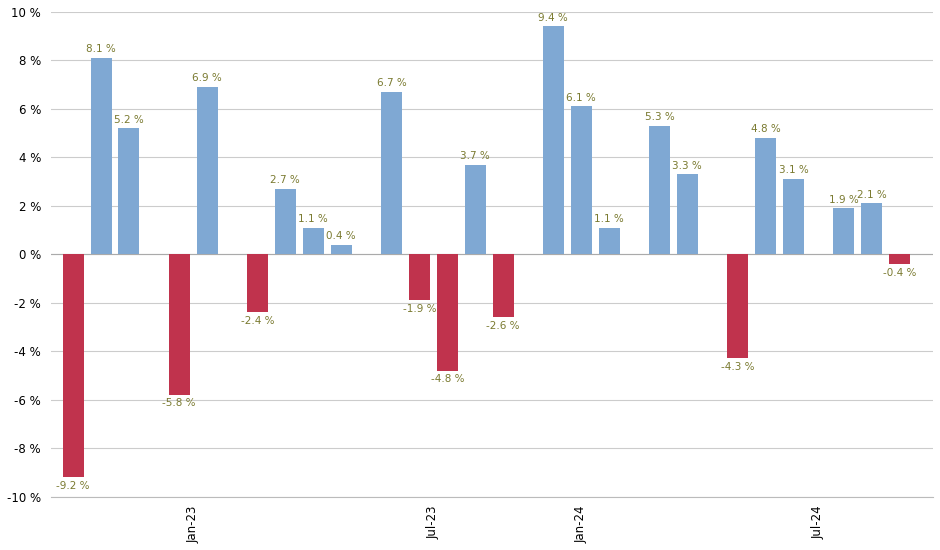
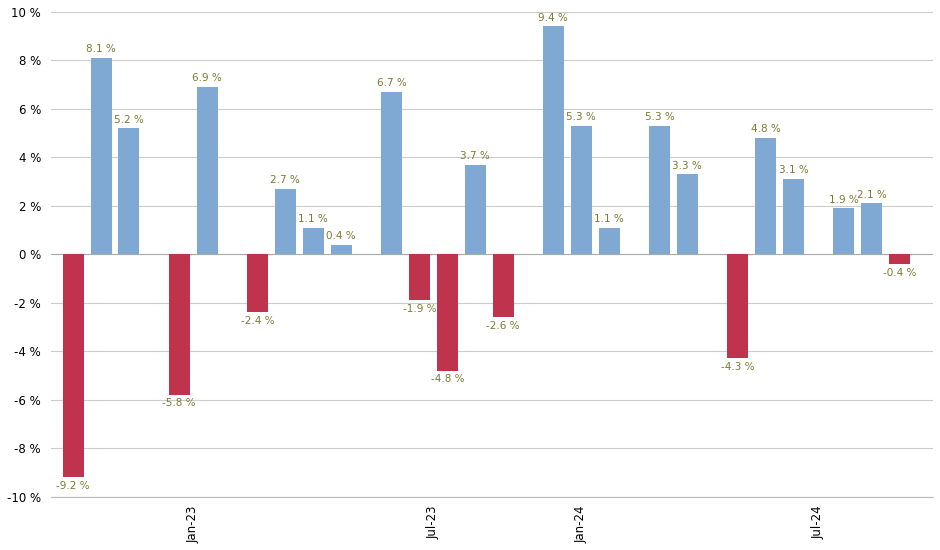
Jan-24: 6.1 -> 5.3
